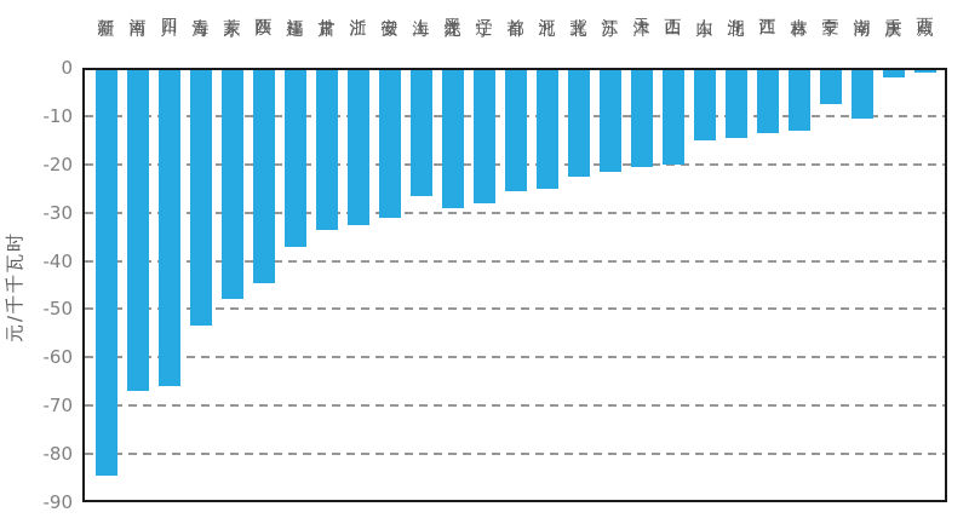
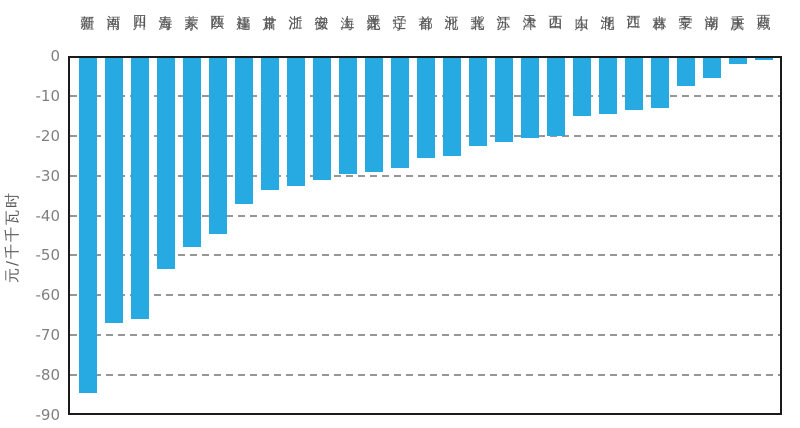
上海: -26 -> -29
湖南: -10 -> -5
